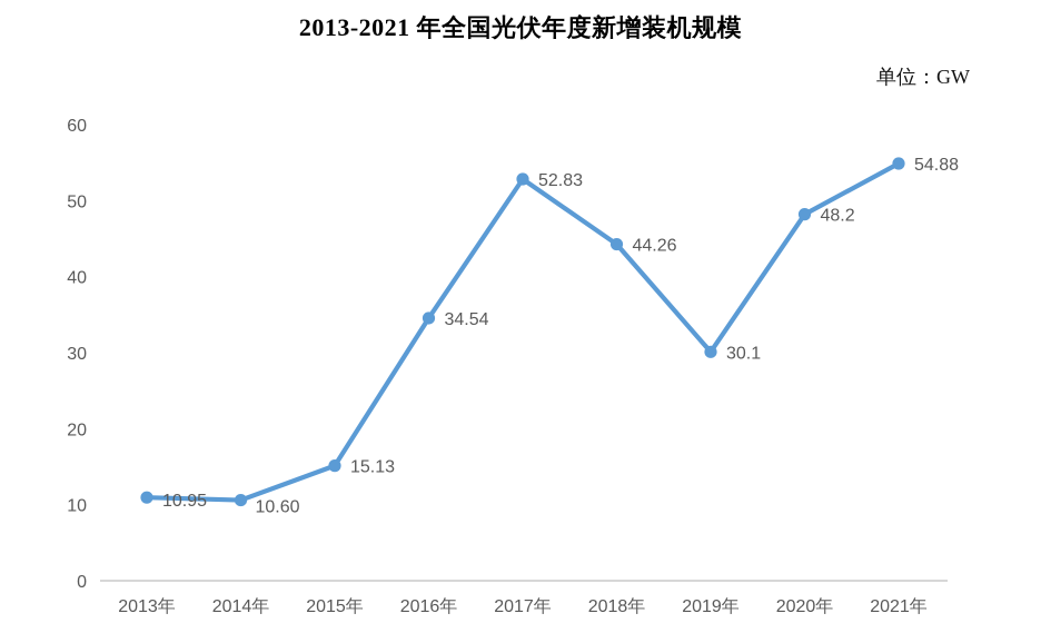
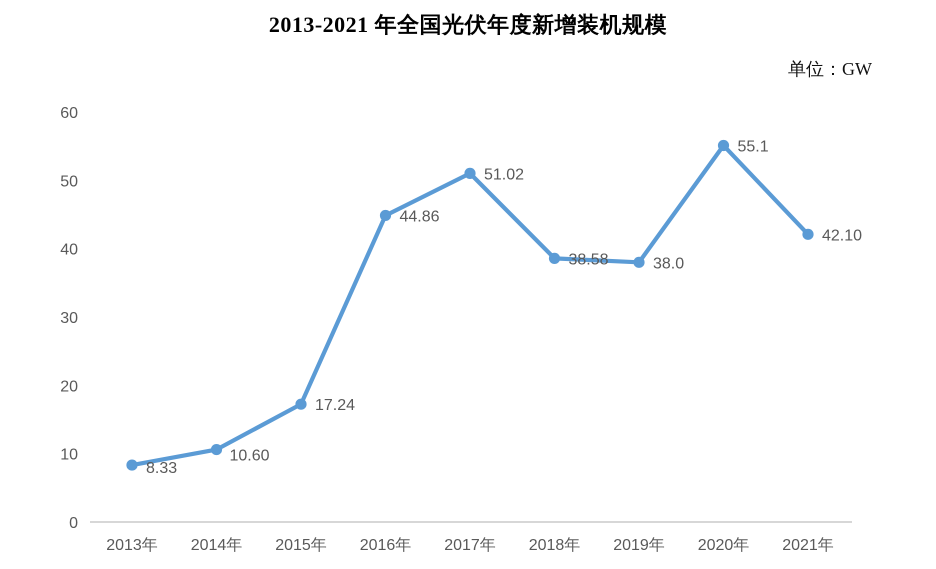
2013年: 10.95 -> 8.33
2015年: 15.13 -> 17.24
2016年: 34.54 -> 44.86
2017年: 52.83 -> 51.02
2018年: 44.26 -> 38.58
2019年: 30.1 -> 38.0
2020年: 48.2 -> 55.1
2021年: 54.88 -> 42.10
